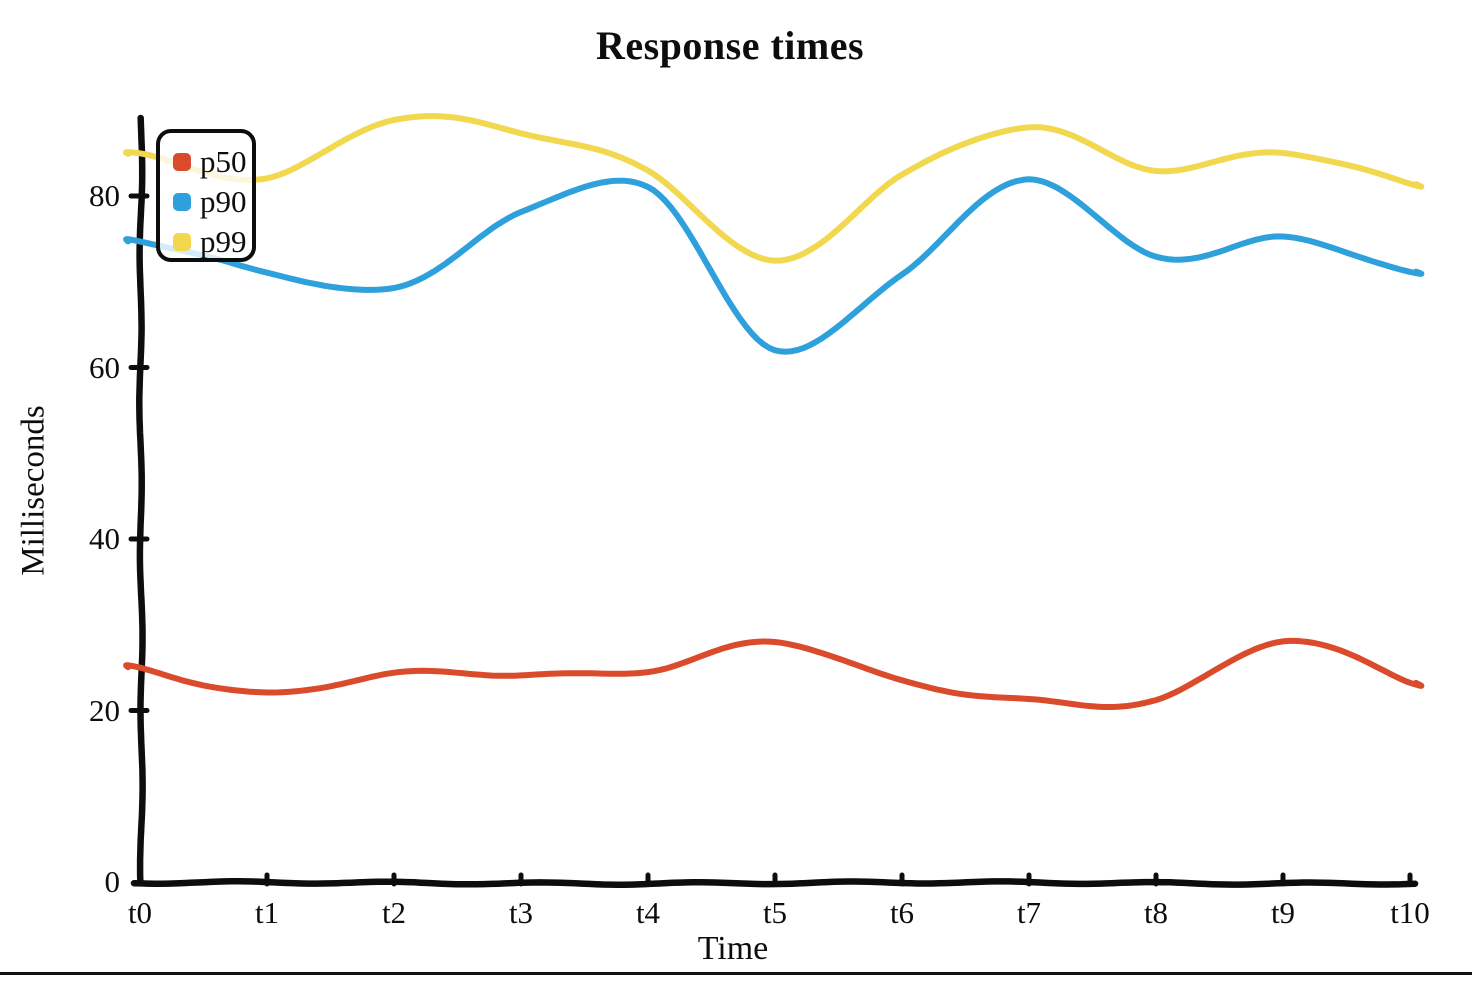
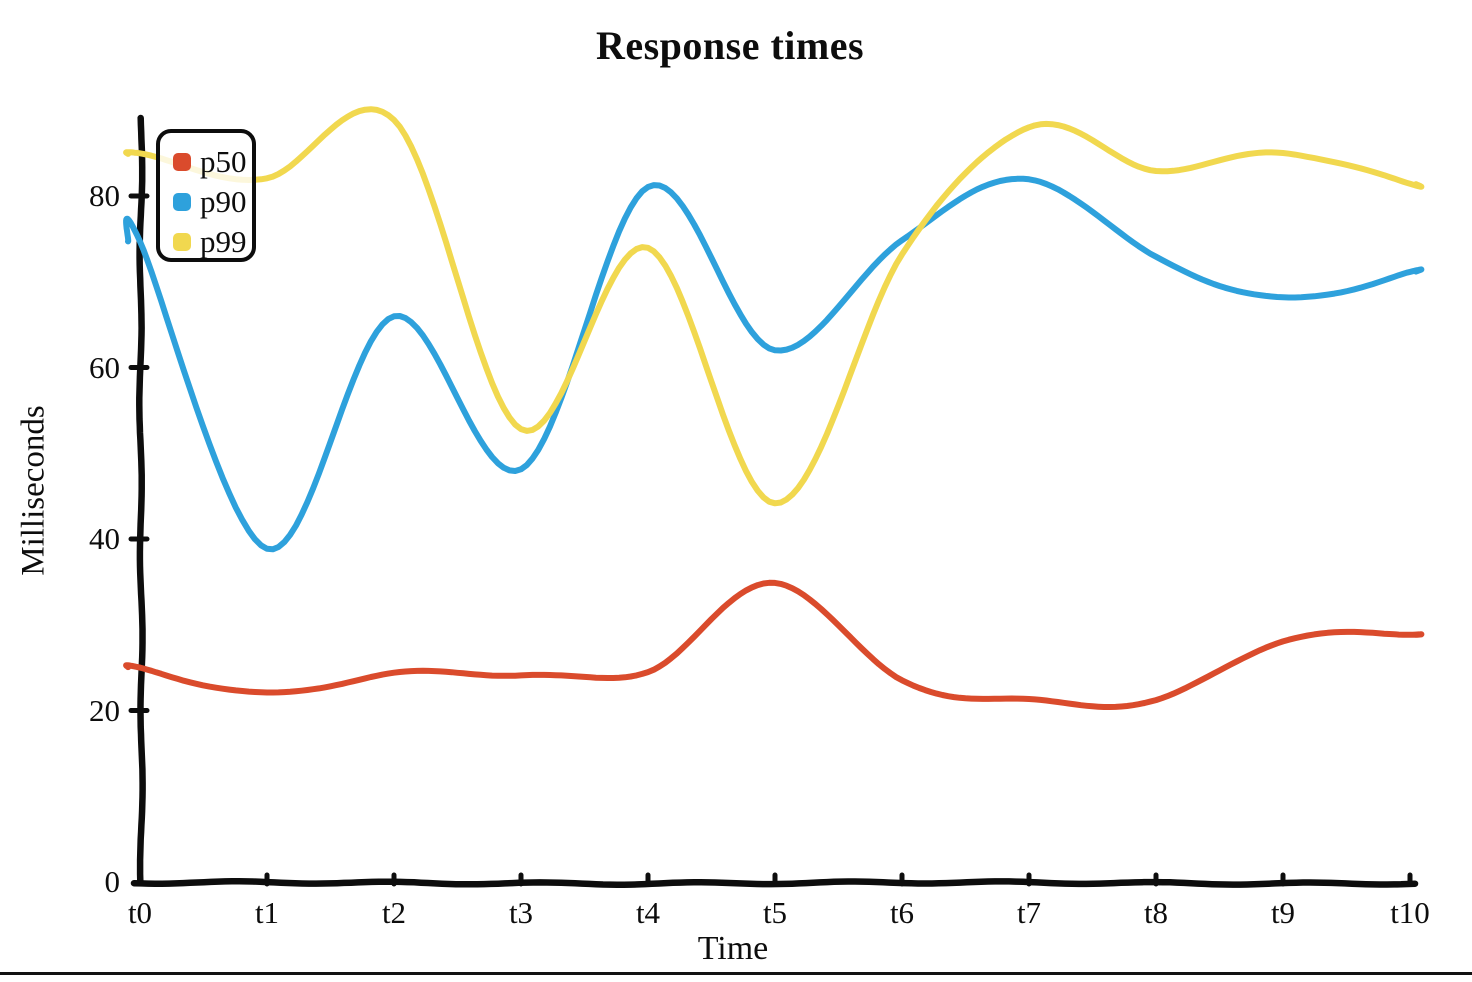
p90/t1: 71 -> 39
p90/t2: 69 -> 66
p90/t3: 78 -> 48
p99/t3: 88 -> 53
p99/t4: 83 -> 74
p50/t5: 28 -> 35
p99/t5: 72 -> 44
p90/t6: 71 -> 75
p99/t6: 82 -> 73
p90/t9: 75 -> 68
p50/t10: 23 -> 29
